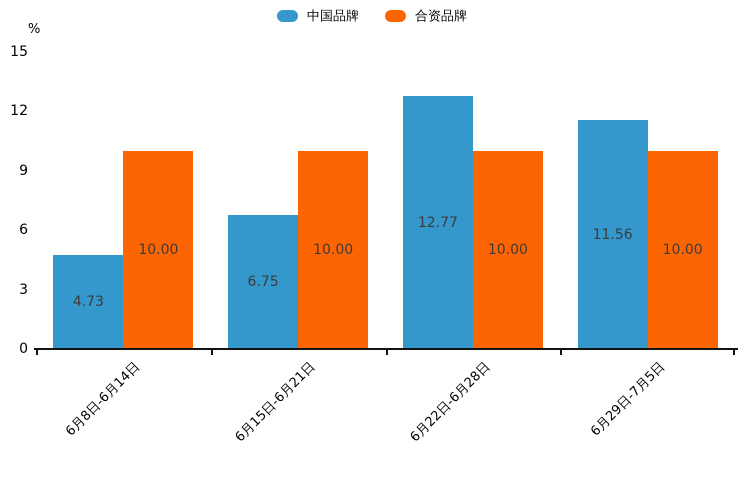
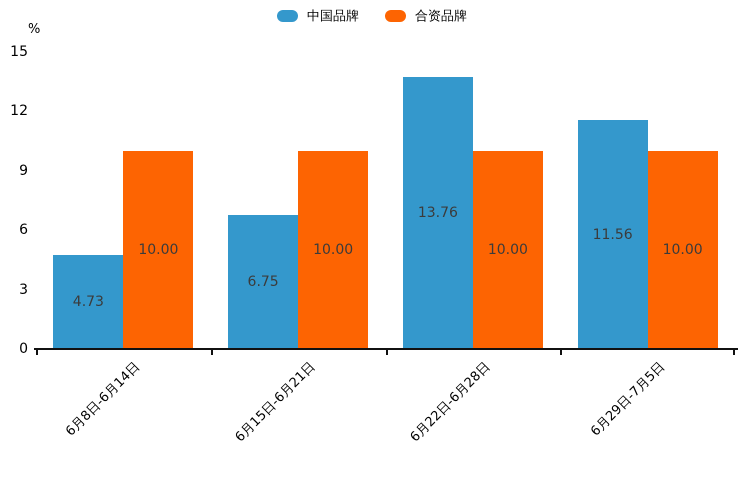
中国品牌/6月22日-6月28日: 12.77 -> 13.76
